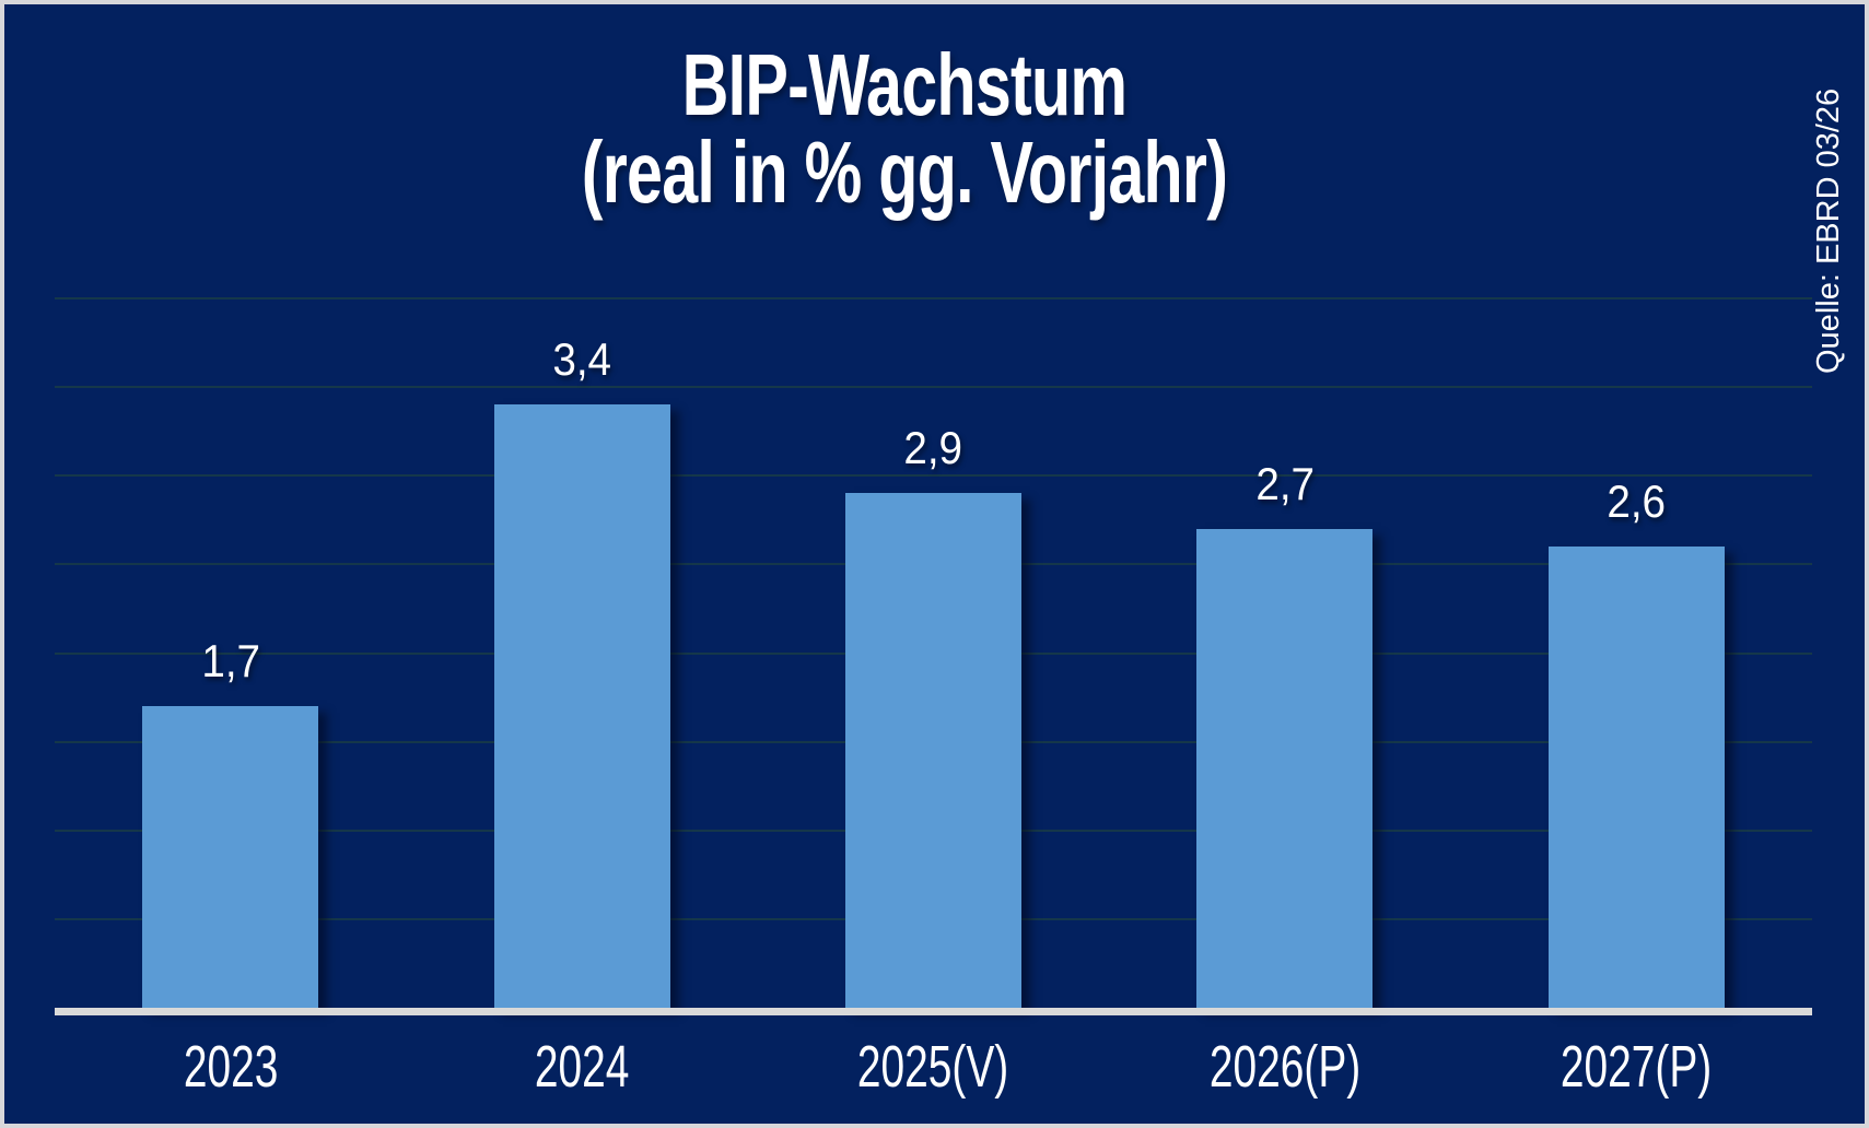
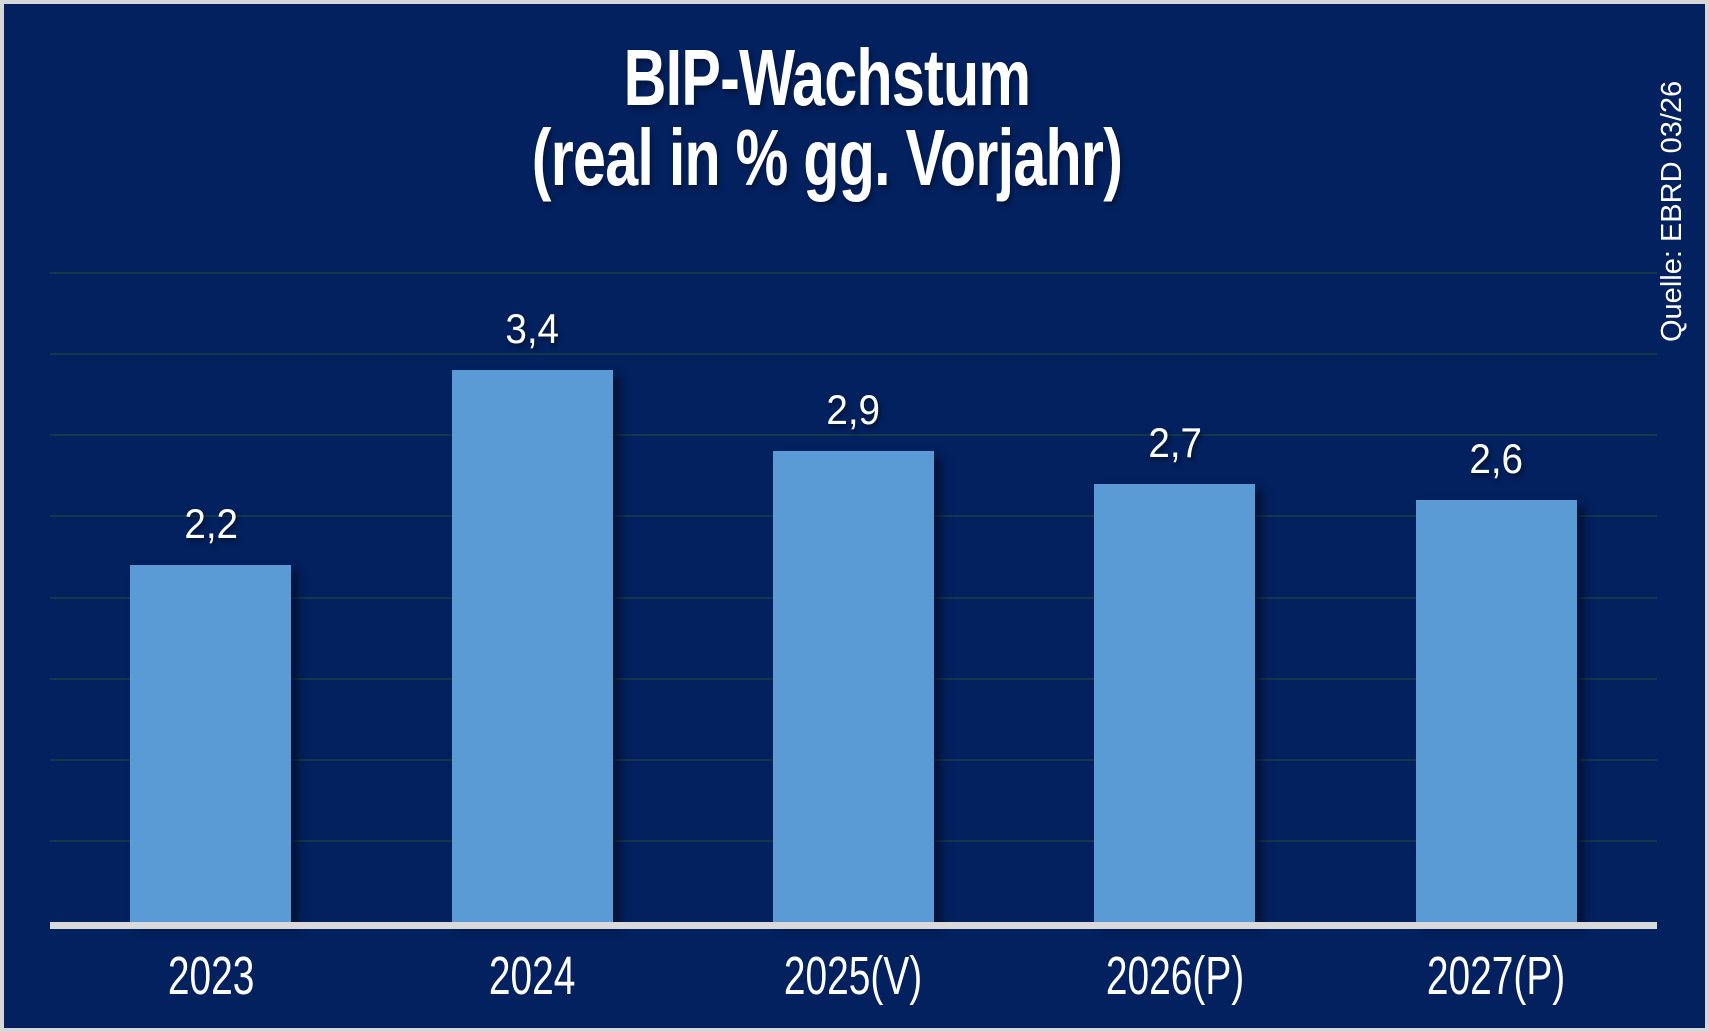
2023: 1,7 -> 2,2
